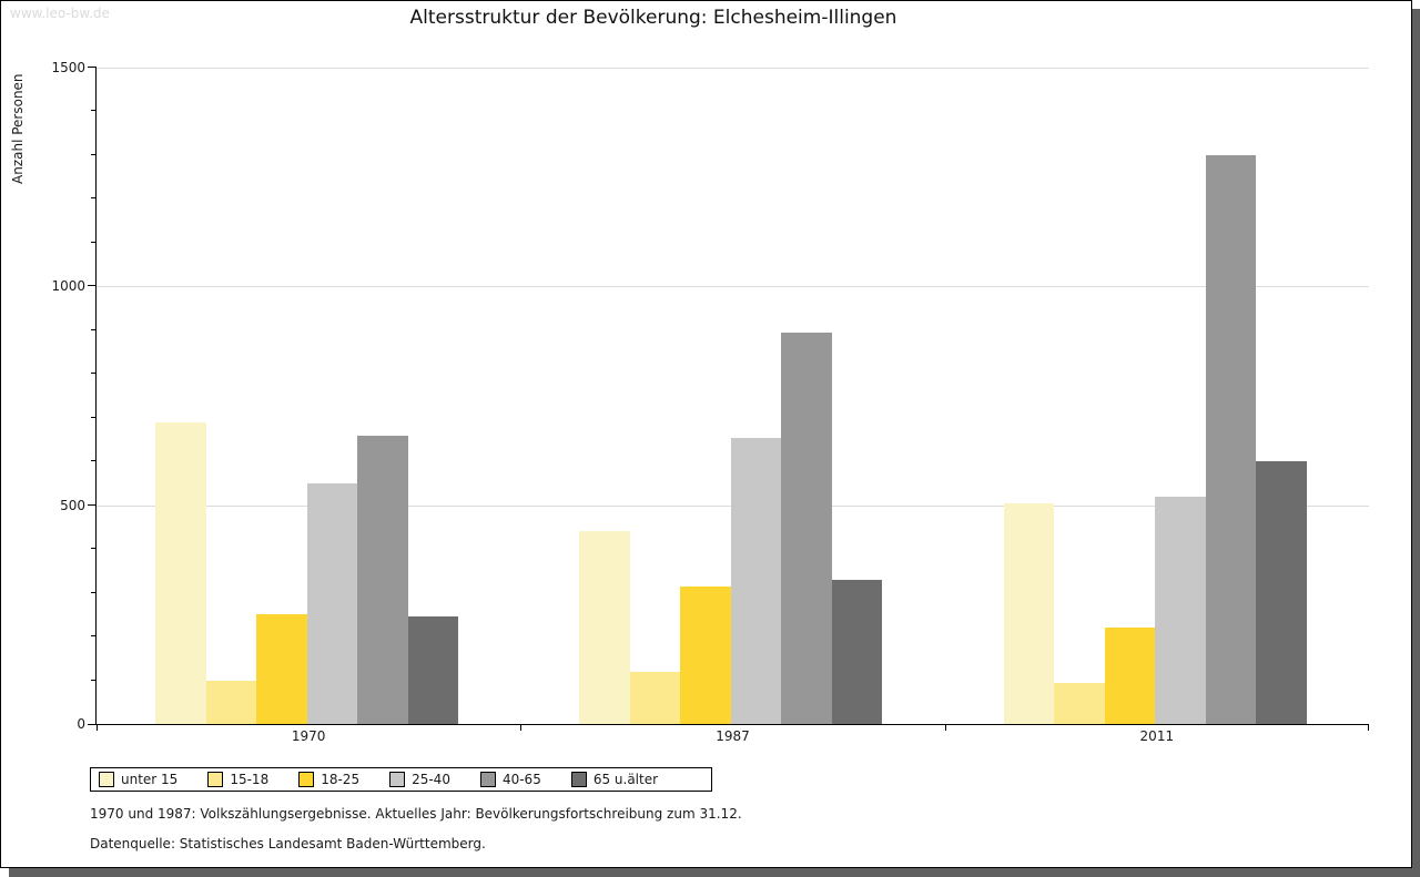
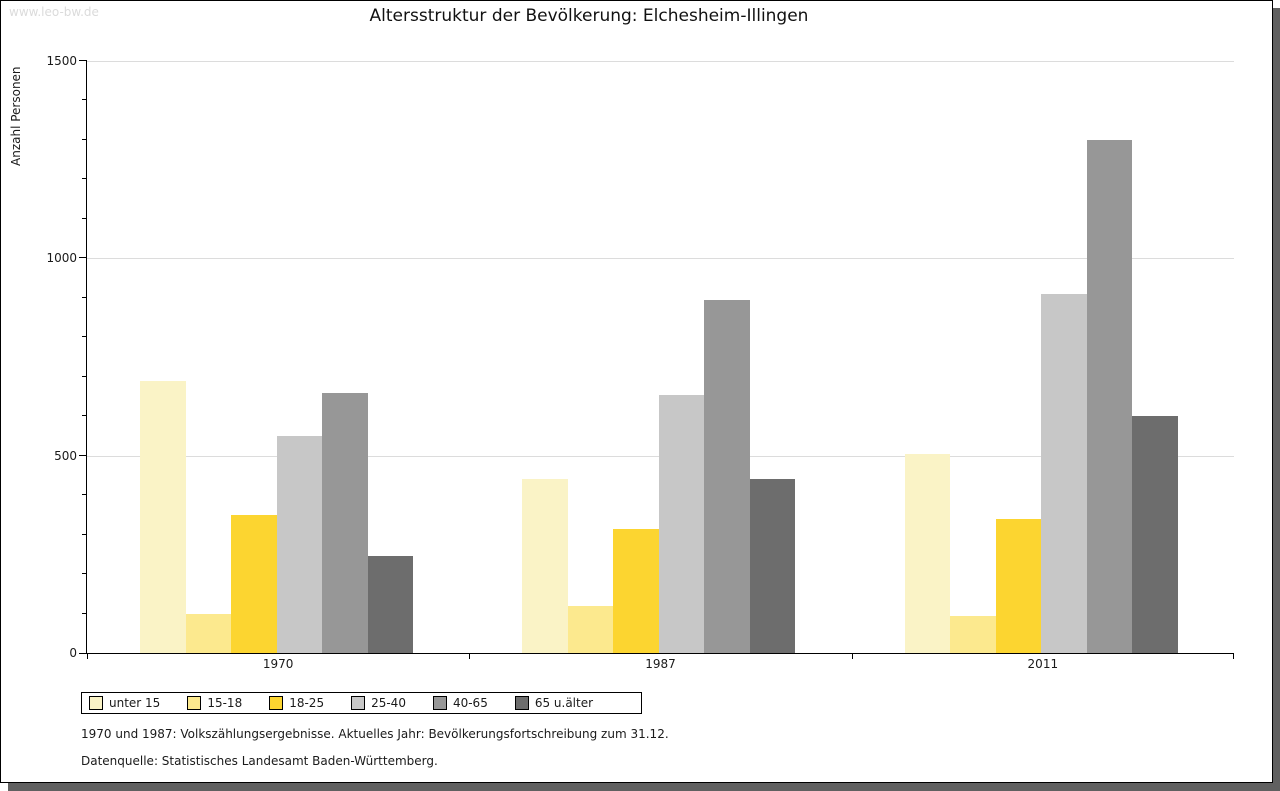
18-25/1970: 250 -> 350
65 u.älter/1987: 330 -> 440
18-25/2011: 220 -> 340
25-40/2011: 520 -> 910
